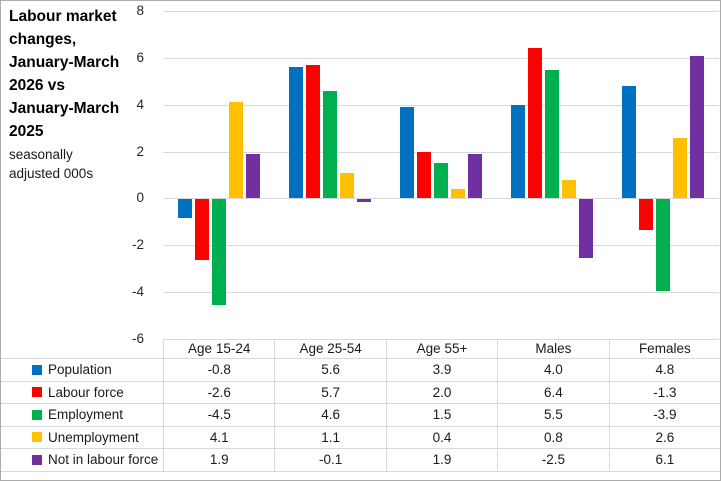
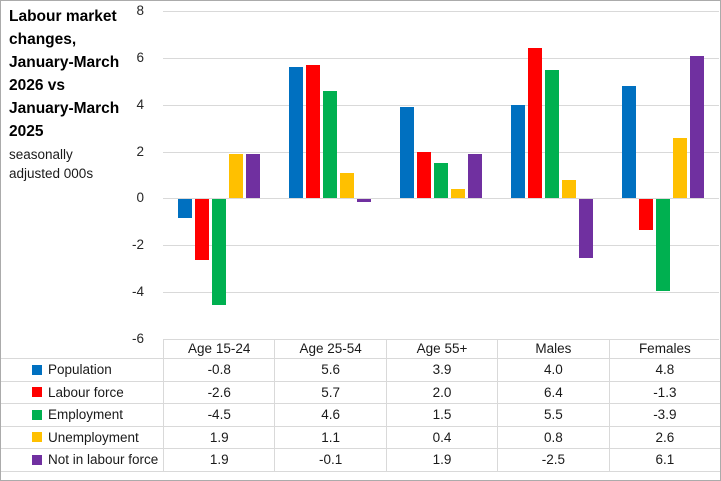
Unemployment/Age 15-24: 4.1 -> 1.9
